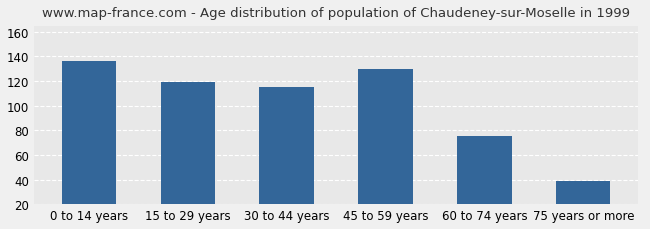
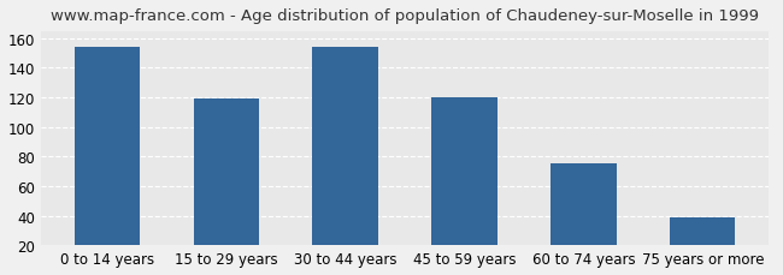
0 to 14 years: 136 -> 154
30 to 44 years: 115 -> 154
45 to 59 years: 130 -> 120
